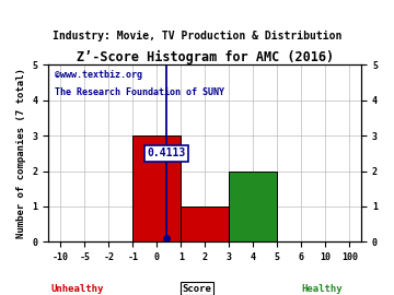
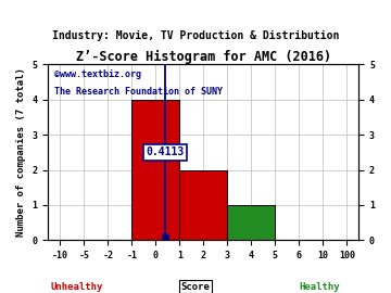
0: 3 -> 4
2: 1 -> 2
4: 2 -> 1
